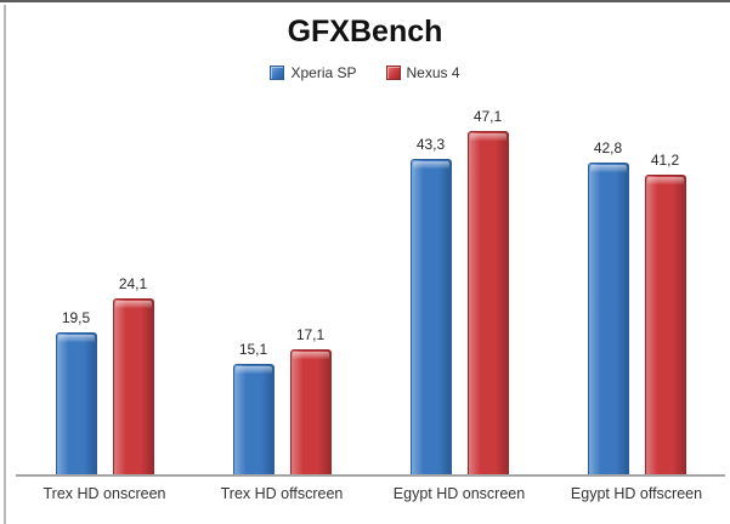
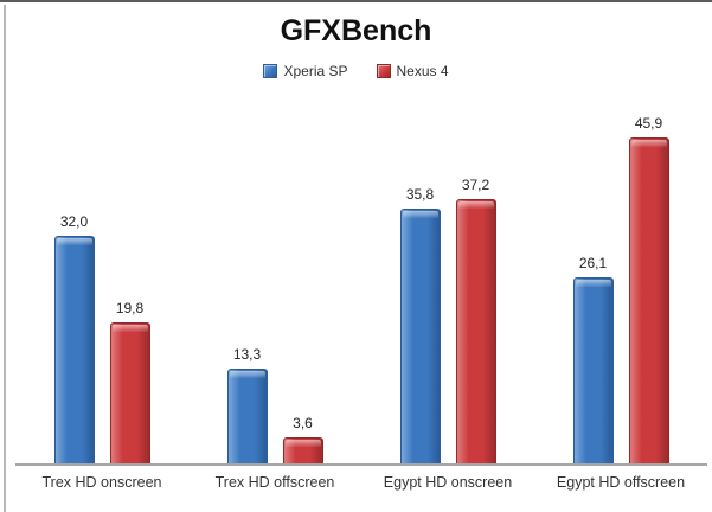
Xperia SP/Trex HD onscreen: 19,5 -> 32,0
Nexus 4/Trex HD onscreen: 24,1 -> 19,8
Xperia SP/Trex HD offscreen: 15,1 -> 13,3
Nexus 4/Trex HD offscreen: 17,1 -> 3,6
Xperia SP/Egypt HD onscreen: 43,3 -> 35,8
Nexus 4/Egypt HD onscreen: 47,1 -> 37,2
Xperia SP/Egypt HD offscreen: 42,8 -> 26,1
Nexus 4/Egypt HD offscreen: 41,2 -> 45,9
